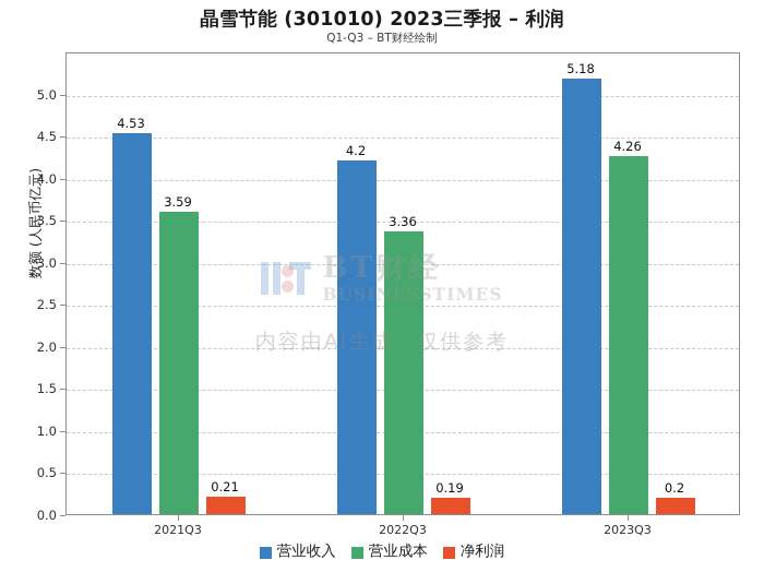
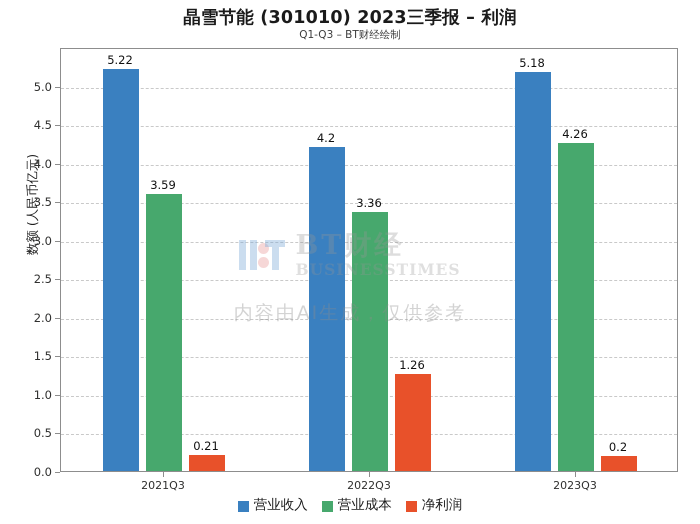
营业收入/2021Q3: 4.53 -> 5.22
净利润/2022Q3: 0.19 -> 1.26
